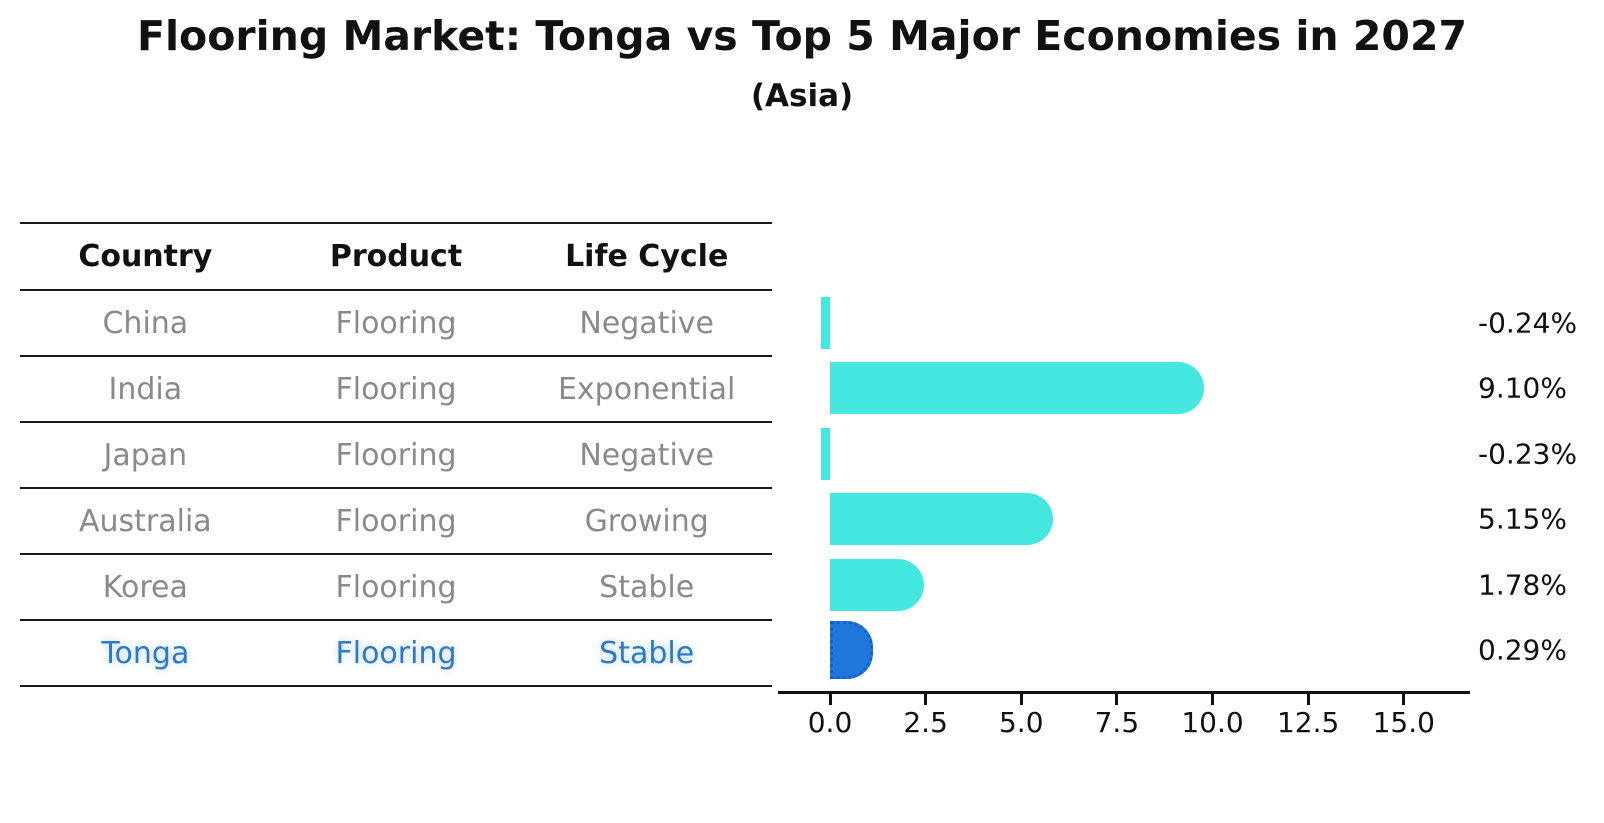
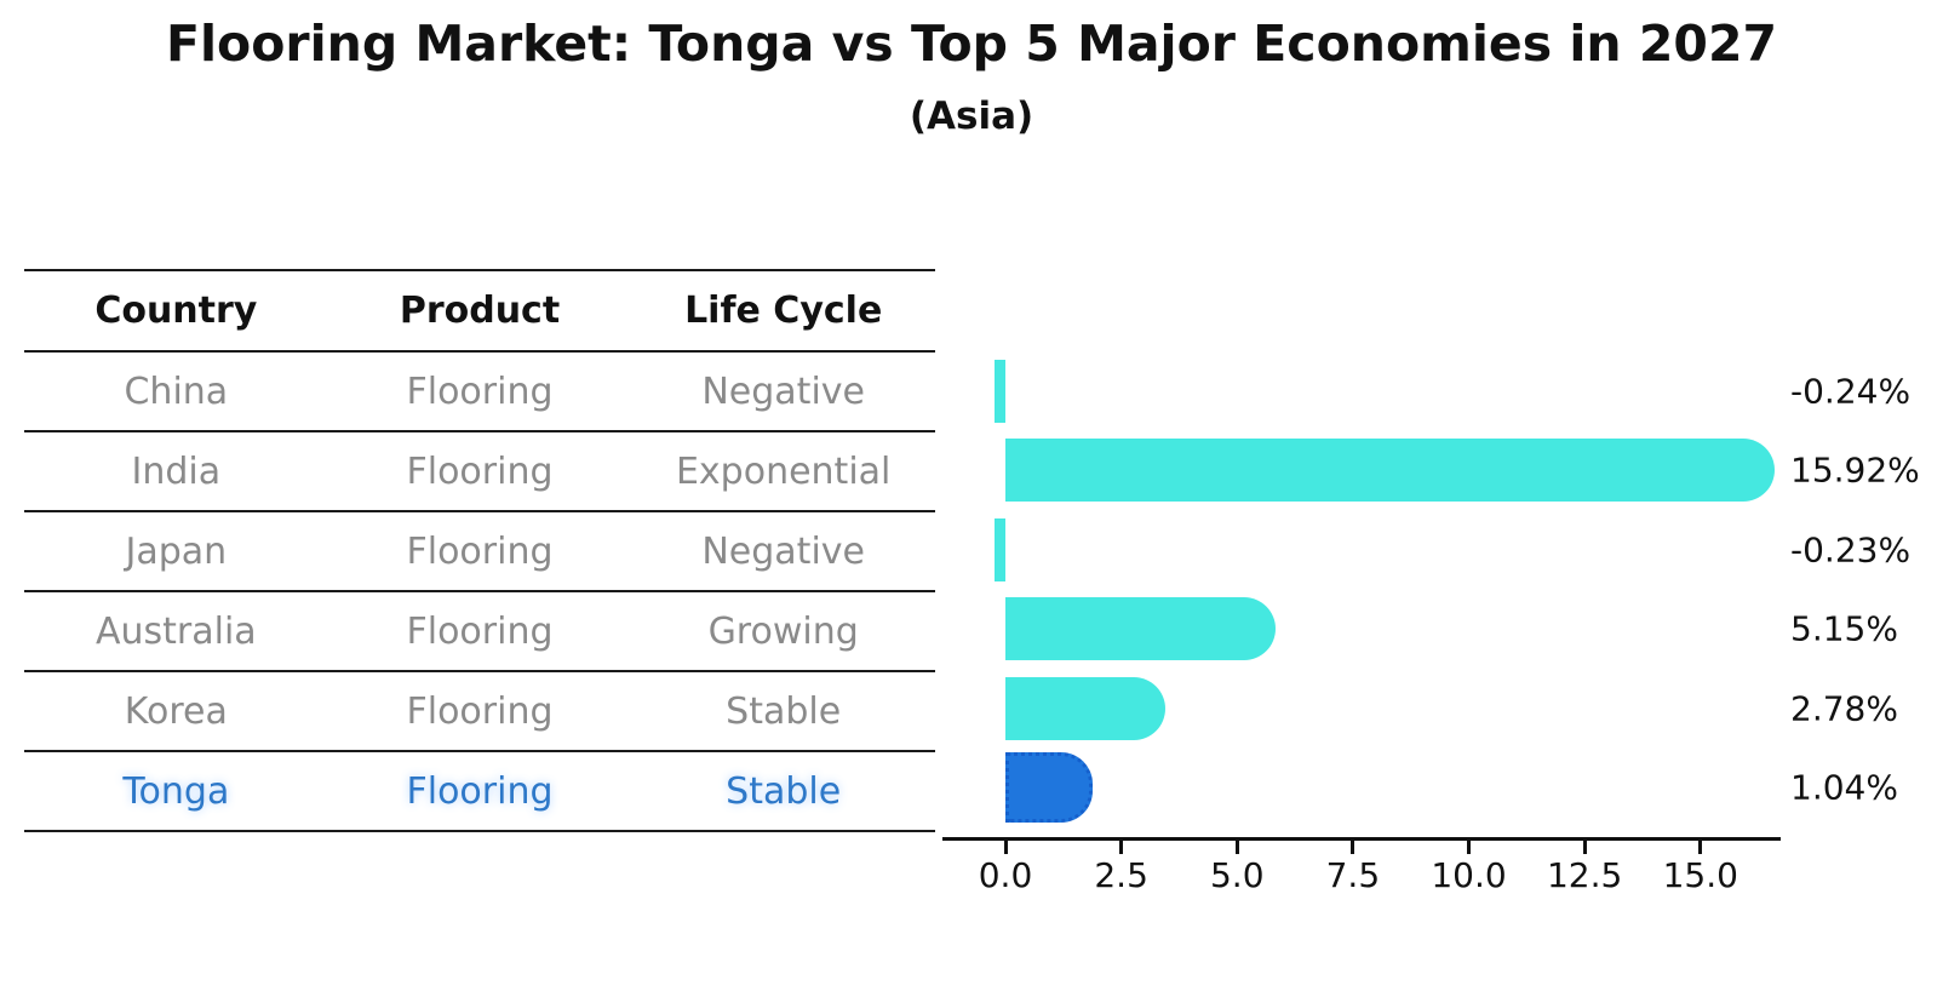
India: 9.10% -> 15.92%
Korea: 1.78% -> 2.78%
Tonga: 0.29% -> 1.04%
